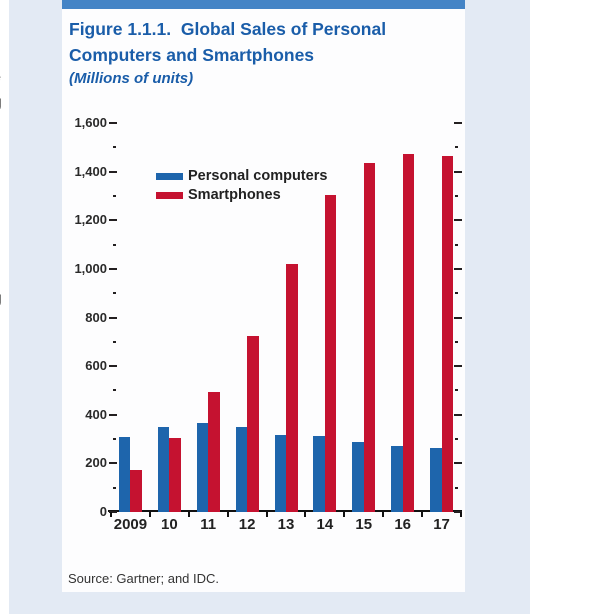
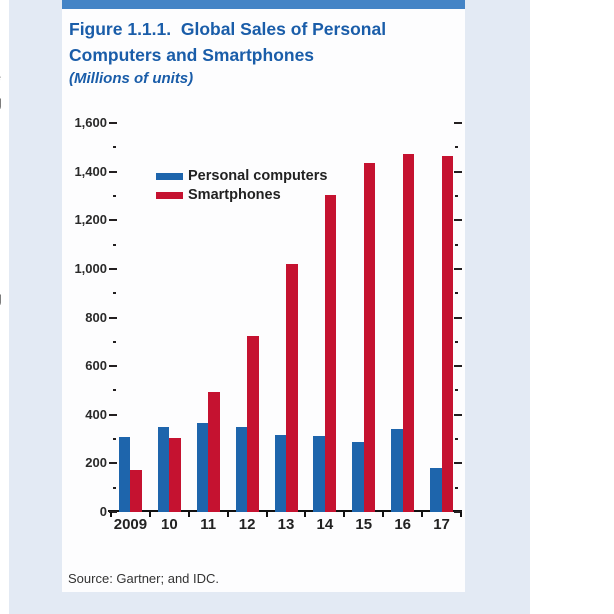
Personal computers/16: 270 -> 340
Personal computers/17: 260 -> 180
